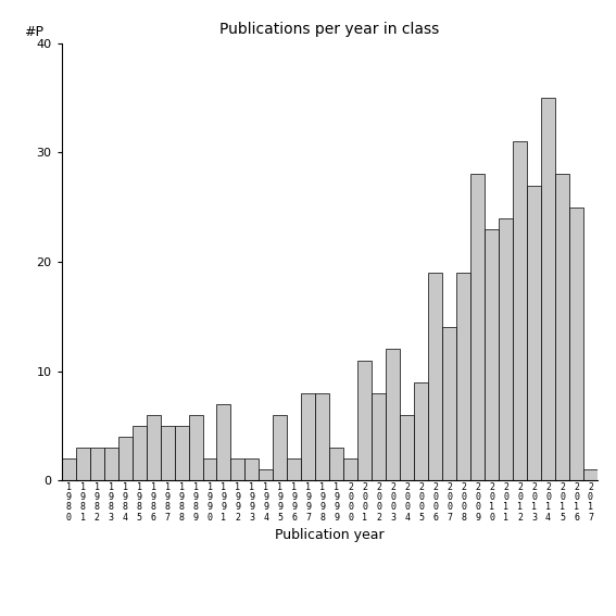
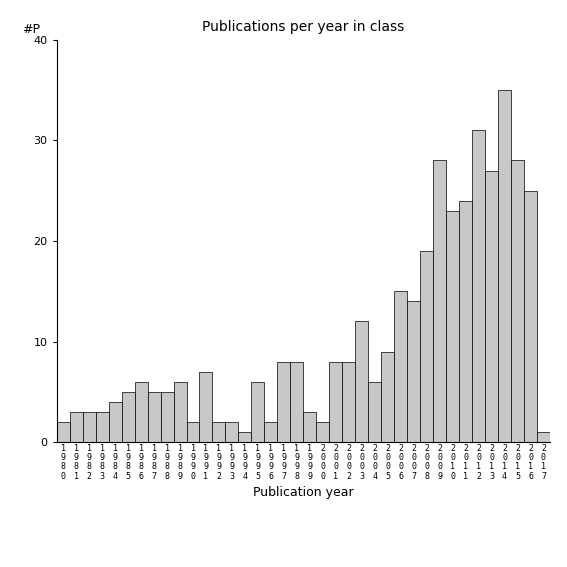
2 0 0 1: 11 -> 8
2 0 0 6: 19 -> 15
